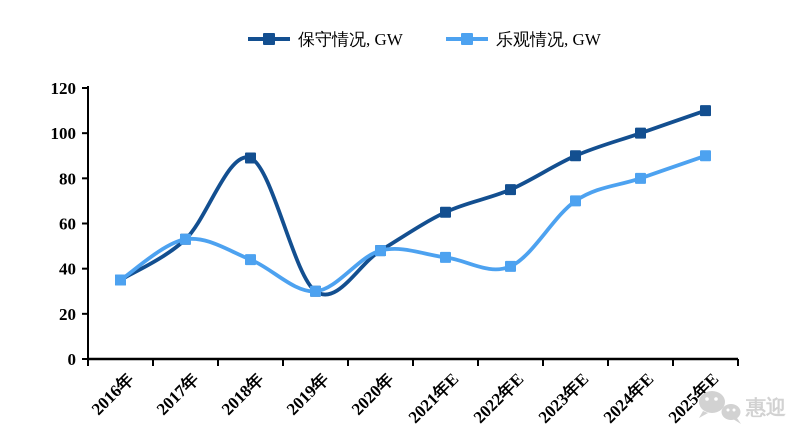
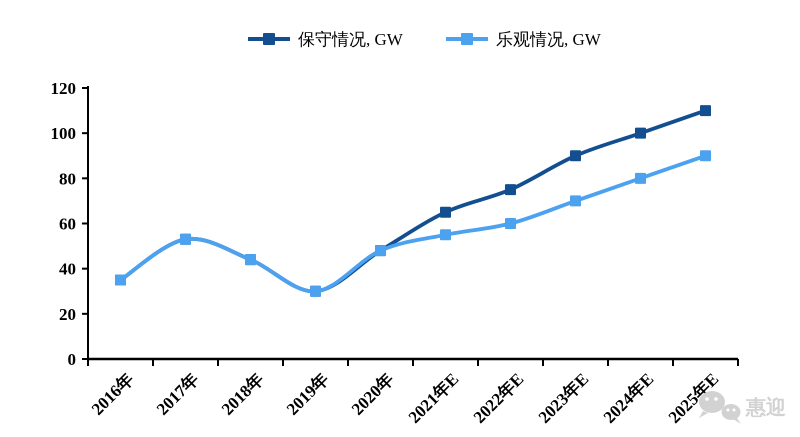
保守情况, GW/2018年: 89 -> 44
乐观情况, GW/2021年E: 45 -> 55
乐观情况, GW/2022年E: 41 -> 60
